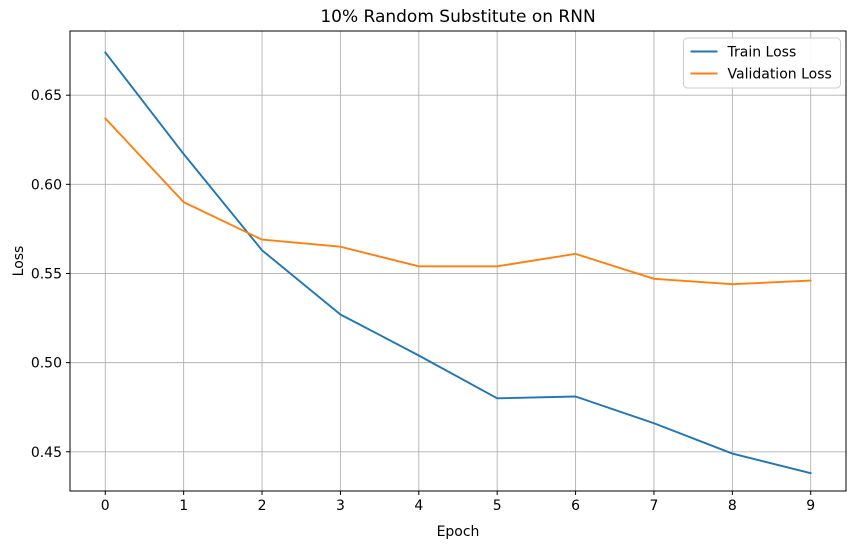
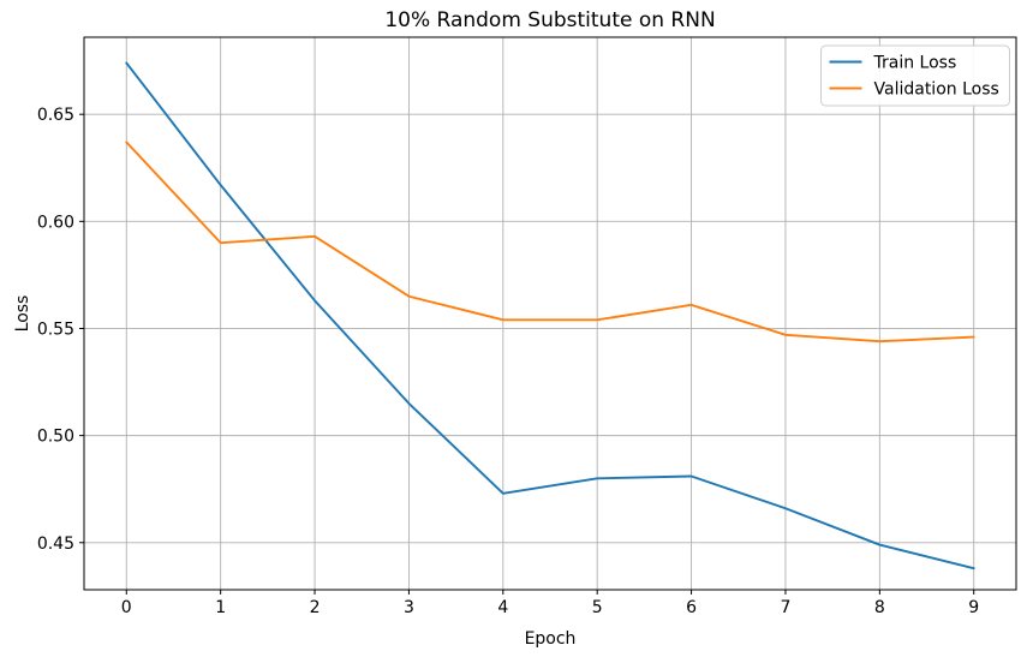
Validation Loss/2: 0.569 -> 0.593
Train Loss/3: 0.527 -> 0.515
Train Loss/4: 0.504 -> 0.473
